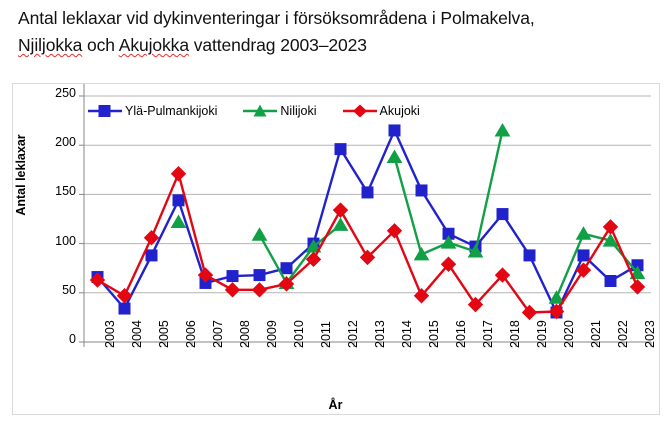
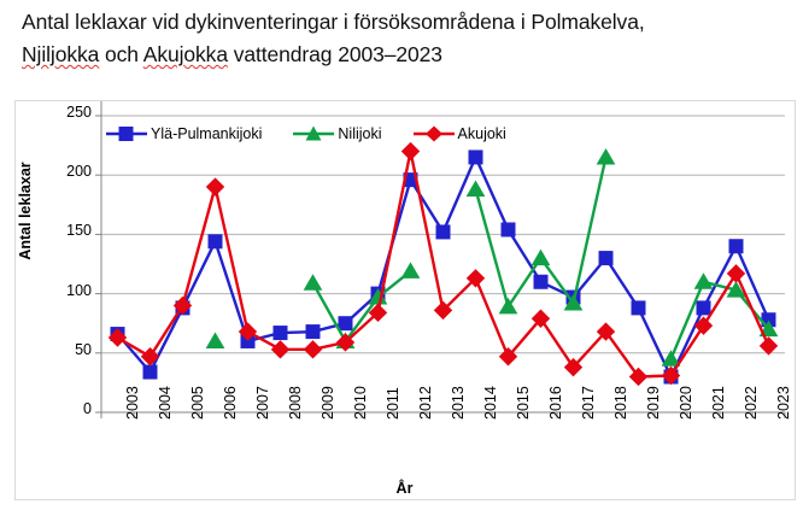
Akujoki/2005: 110 -> 90
Nilijoki/2006: 120 -> 60
Akujoki/2006: 170 -> 190
Akujoki/2012: 130 -> 220
Nilijoki/2016: 100 -> 130
Ylä-Pulmankijoki/2022: 60 -> 140
